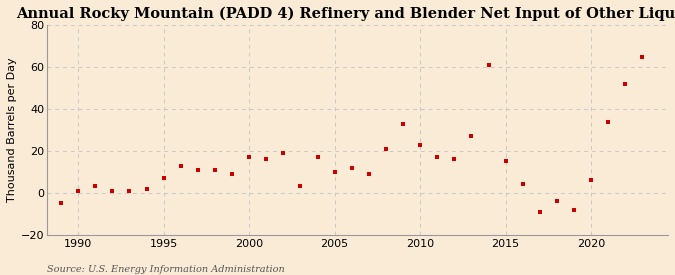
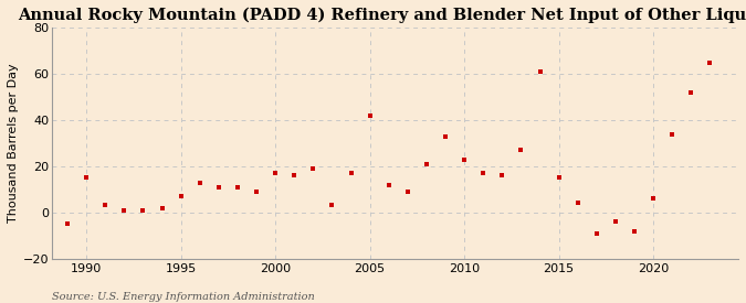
1990: 1 -> 15
2005: 10 -> 42
